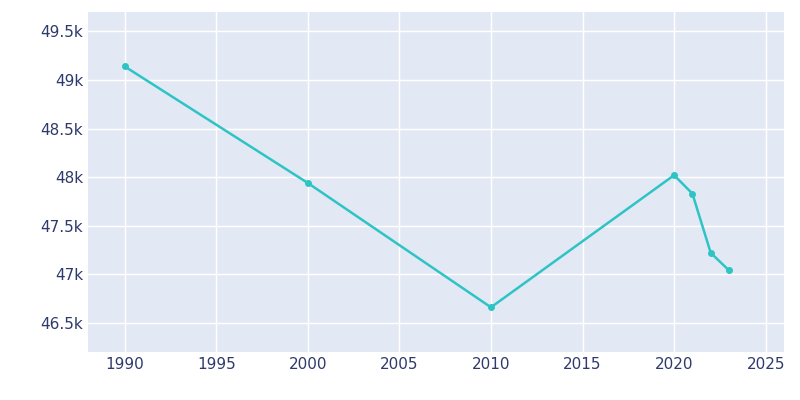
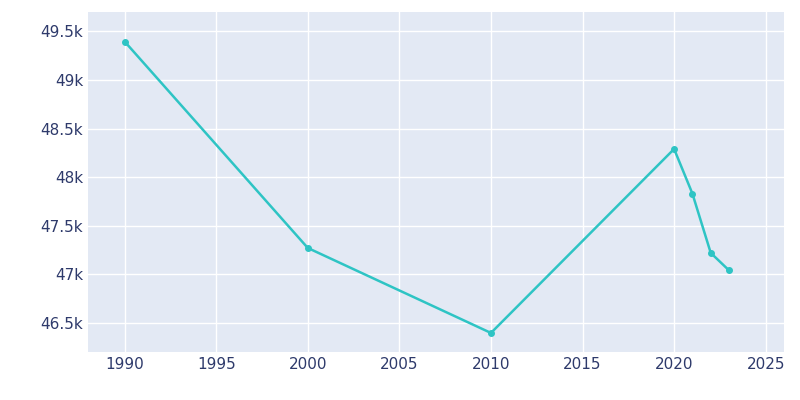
1990: 49.14k -> 49.40k
2000: 47.94k -> 47.27k
2010: 46.66k -> 46.40k
2020: 48.02k -> 48.29k
